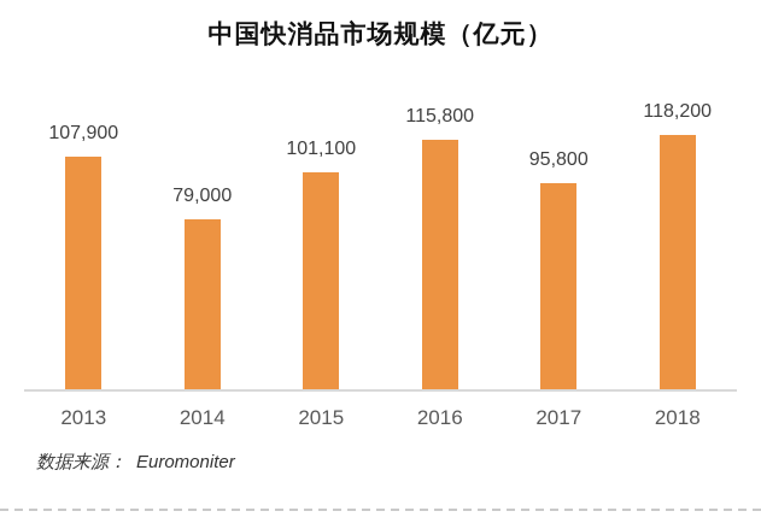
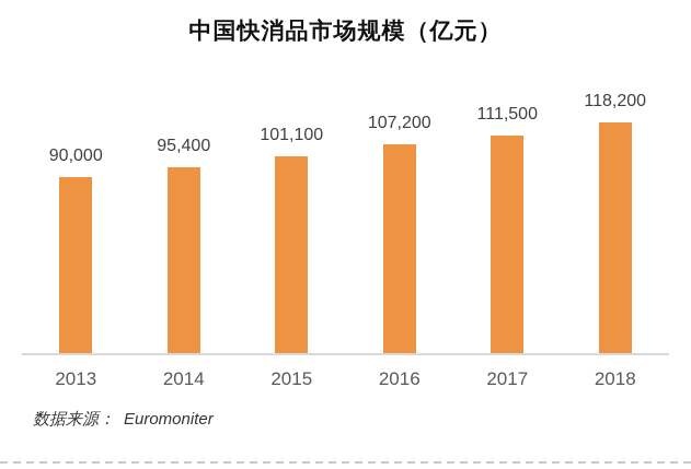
2013: 107,900 -> 90,000
2014: 79,000 -> 95,400
2016: 115,800 -> 107,200
2017: 95,800 -> 111,500
